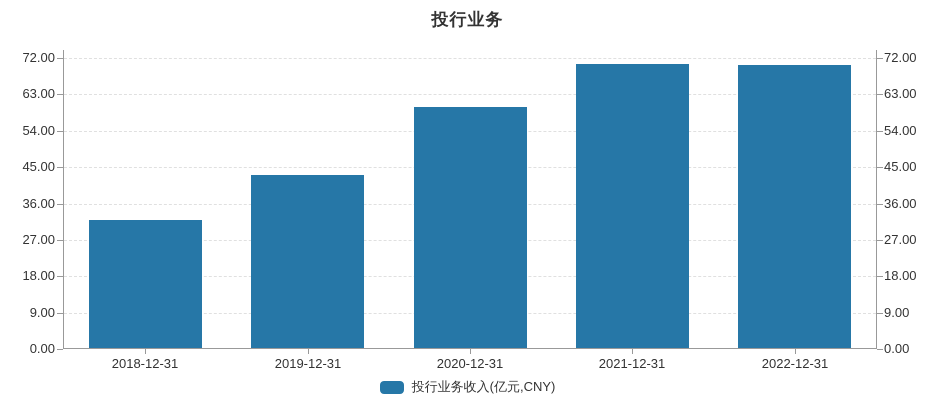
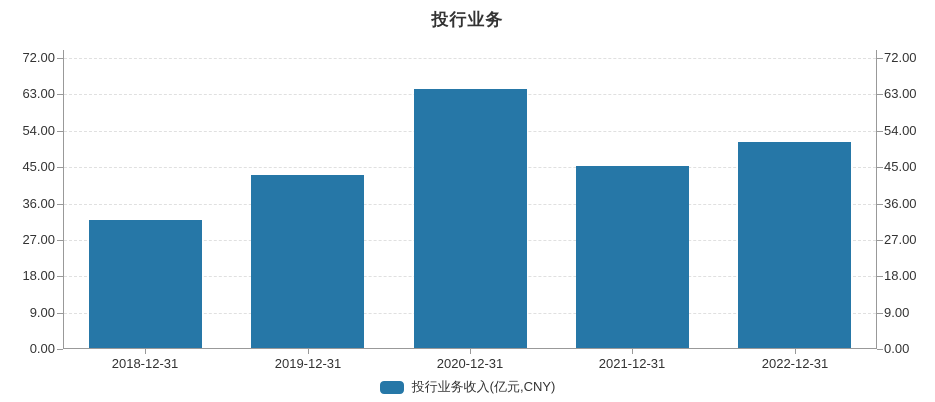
2020-12-31: 60 -> 64
2021-12-31: 70 -> 45
2022-12-31: 70 -> 51
